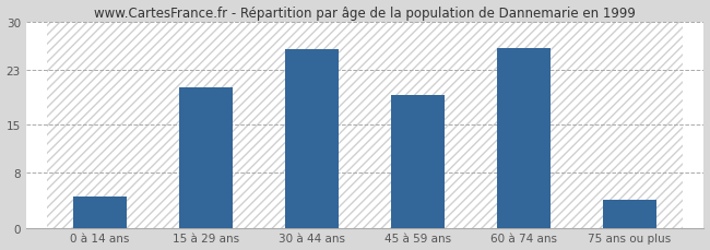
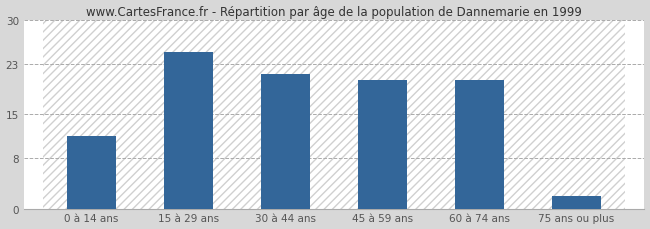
0 à 14 ans: 4.6 -> 11.5
15 à 29 ans: 20.4 -> 25.0
30 à 44 ans: 26.0 -> 21.5
45 à 59 ans: 19.4 -> 20.5
60 à 74 ans: 26.2 -> 20.5
75 ans ou plus: 4.0 -> 2.0
